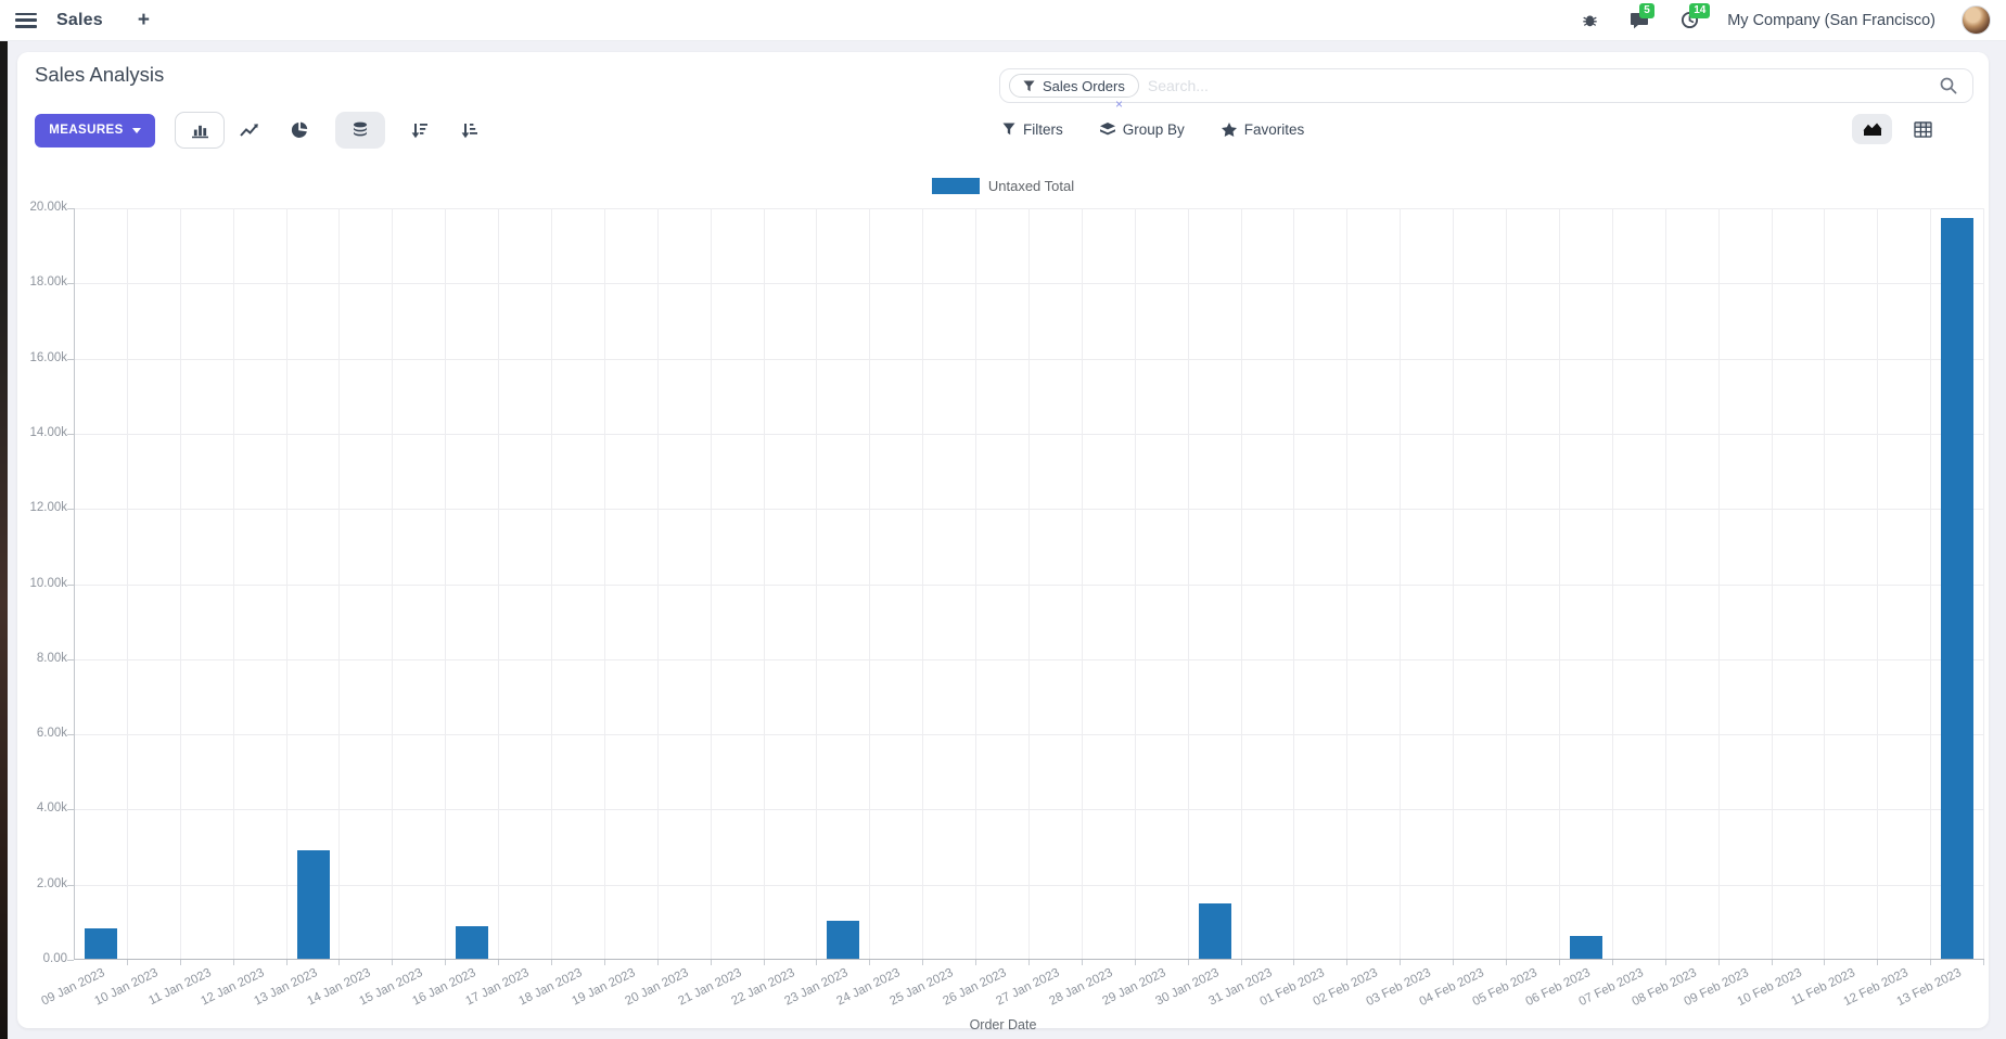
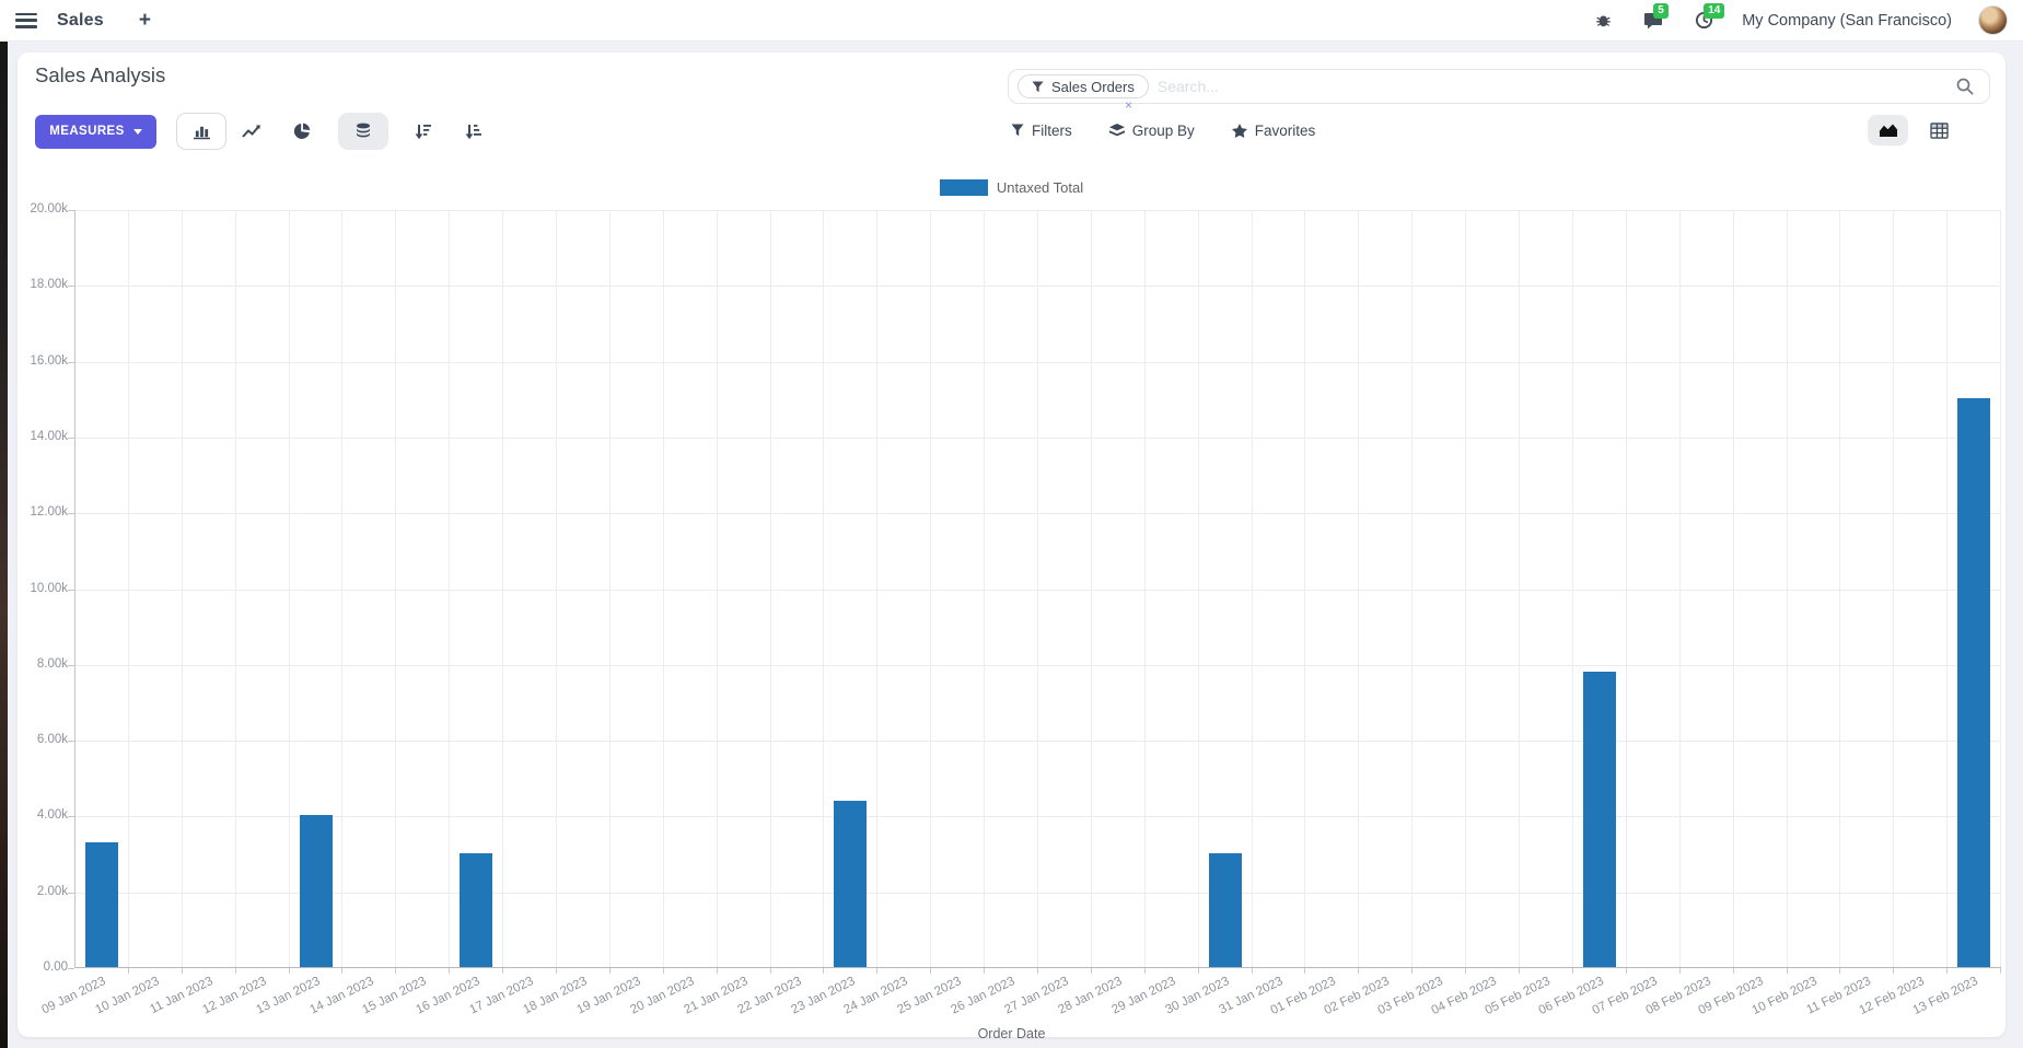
09 Jan 2023: 0.8k -> 3.3k
13 Jan 2023: 2.9k -> 4.0k
16 Jan 2023: 0.9k -> 3.0k
23 Jan 2023: 1.0k -> 4.4k
30 Jan 2023: 1.5k -> 3.0k
06 Feb 2023: 0.6k -> 7.8k
13 Feb 2023: 19.7k -> 15.0k
